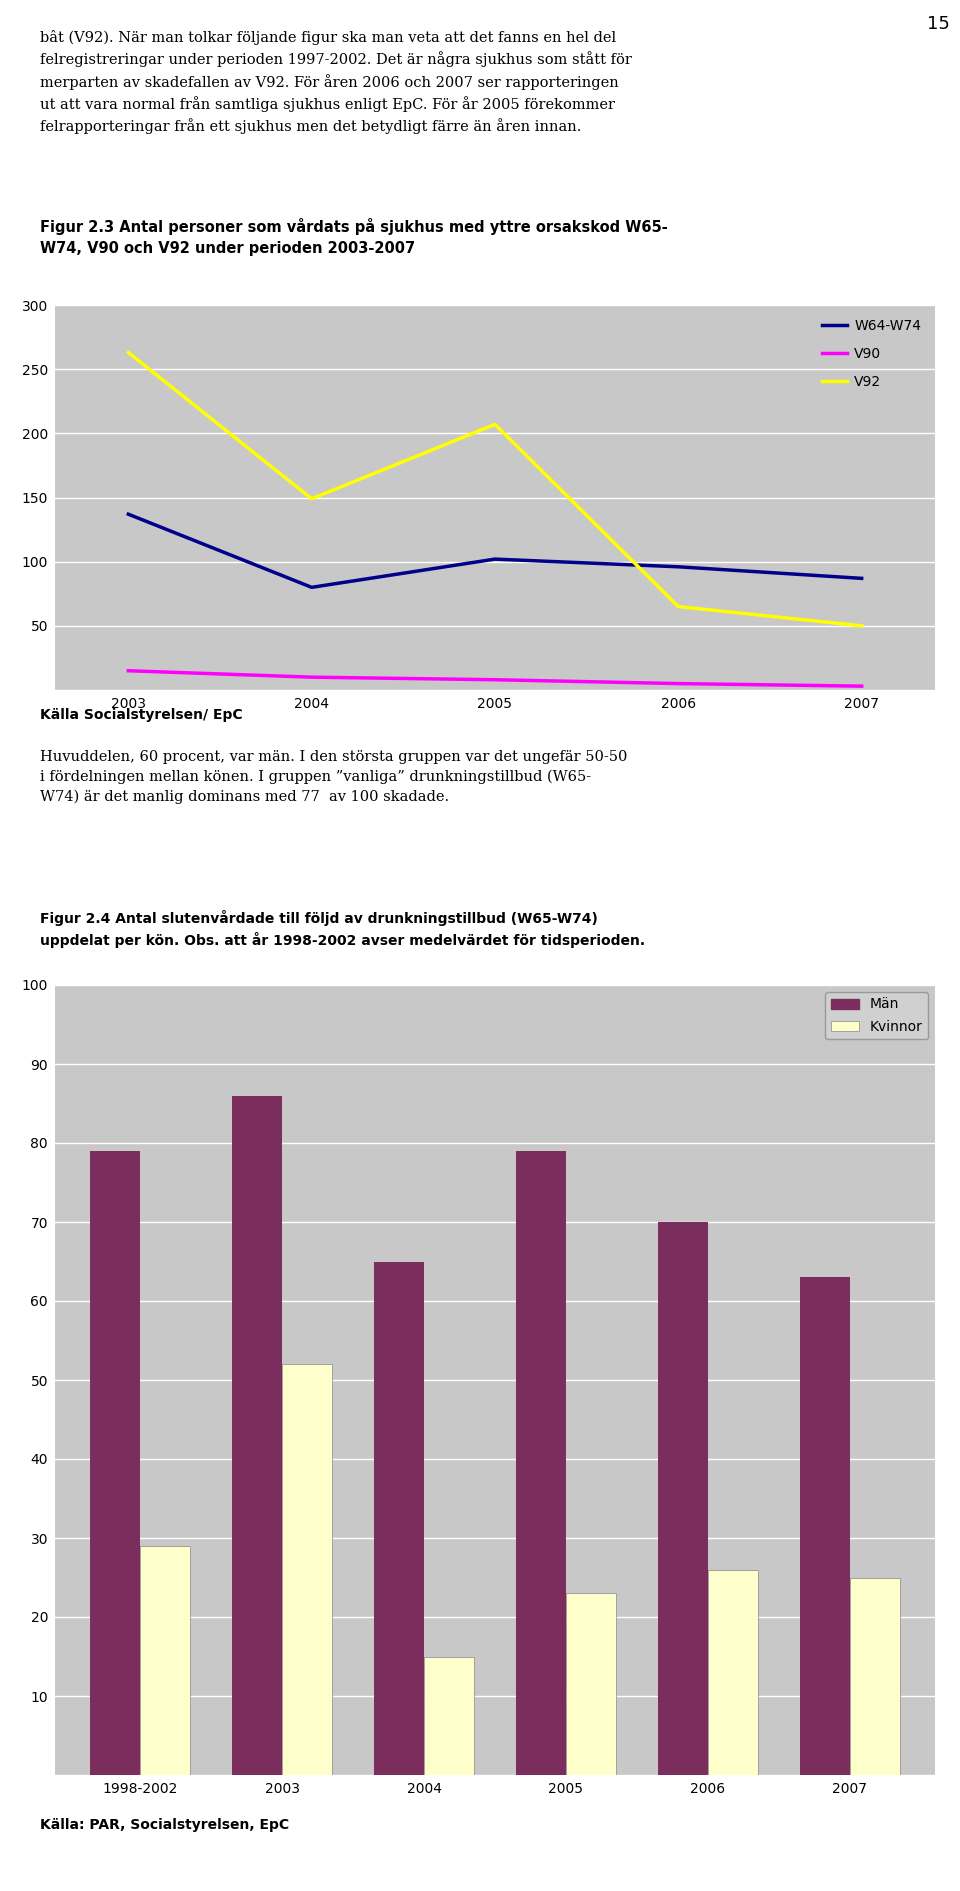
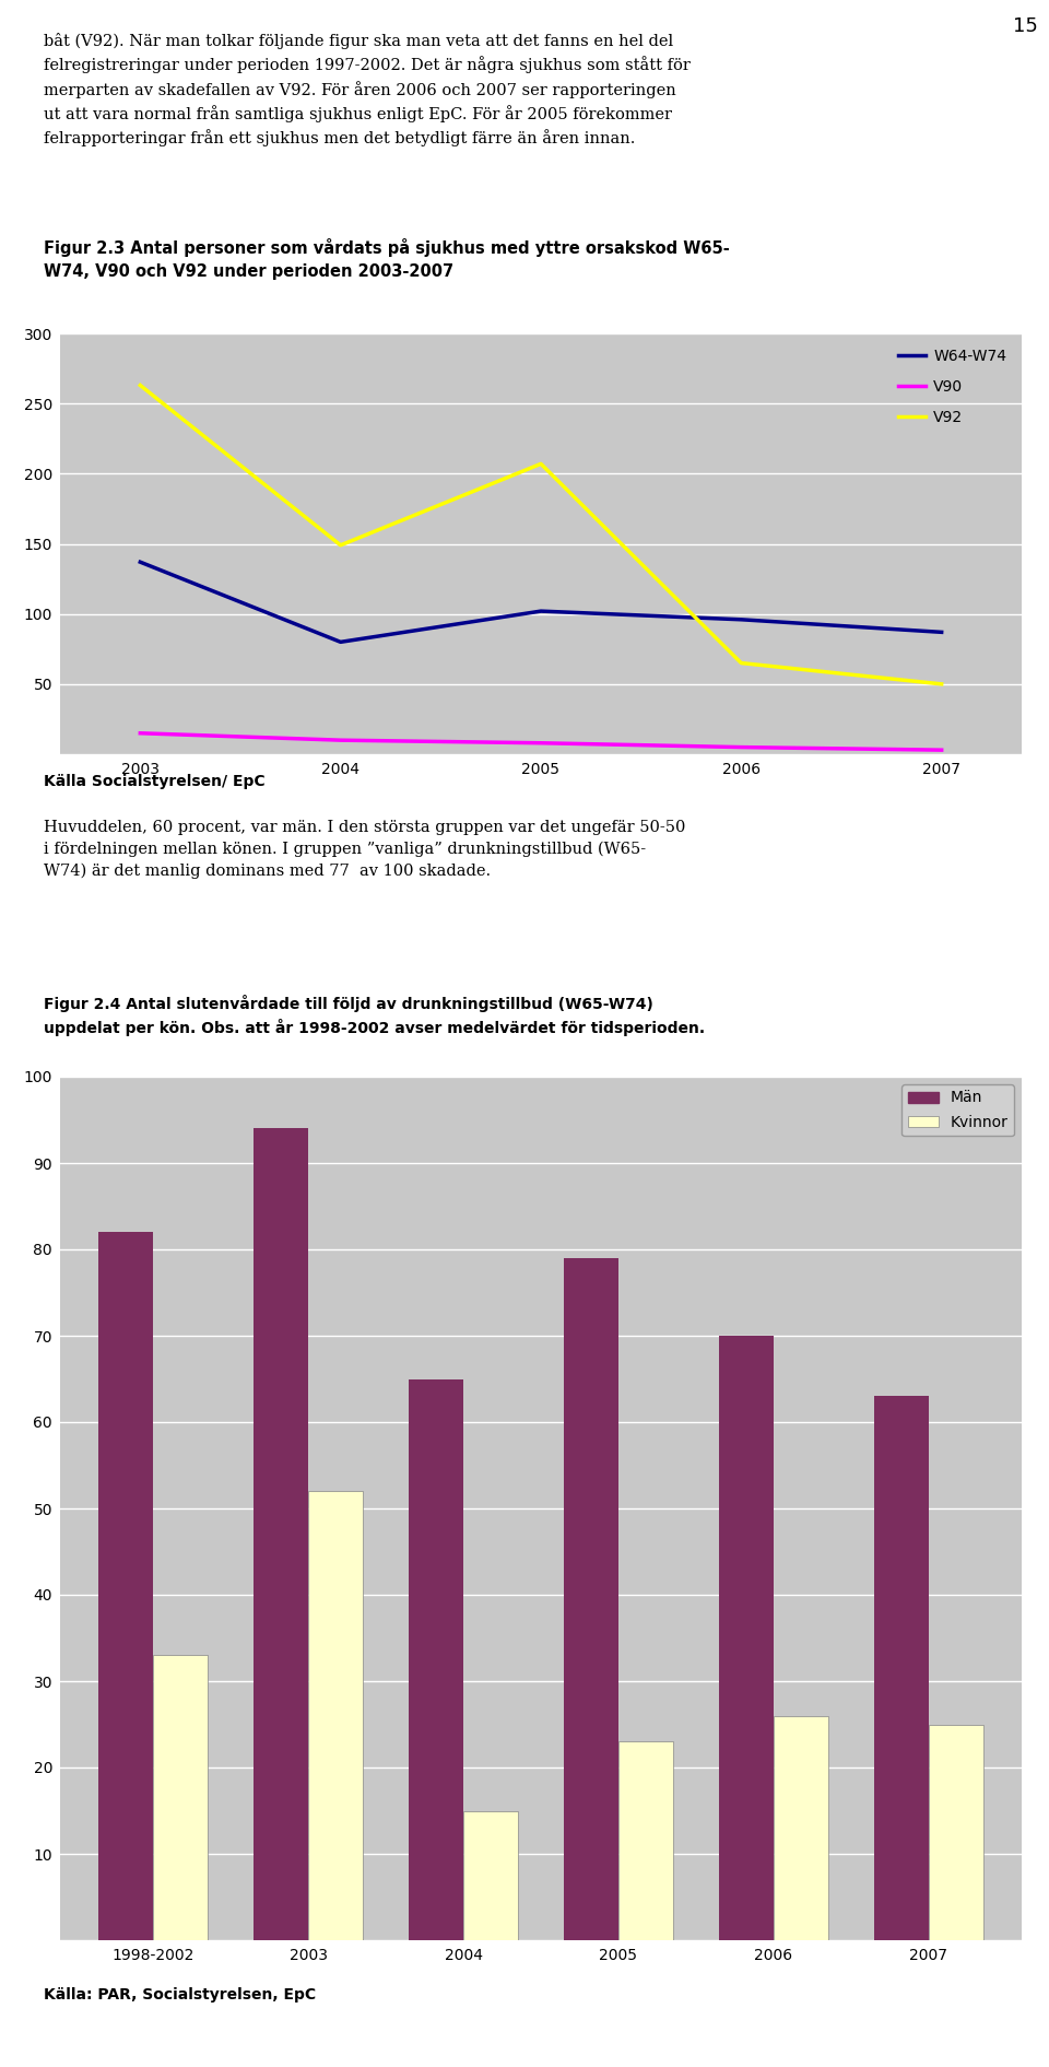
Män/1998-2002: 79 -> 82
Kvinnor/1998-2002: 29 -> 33
Män/2003: 86 -> 94
